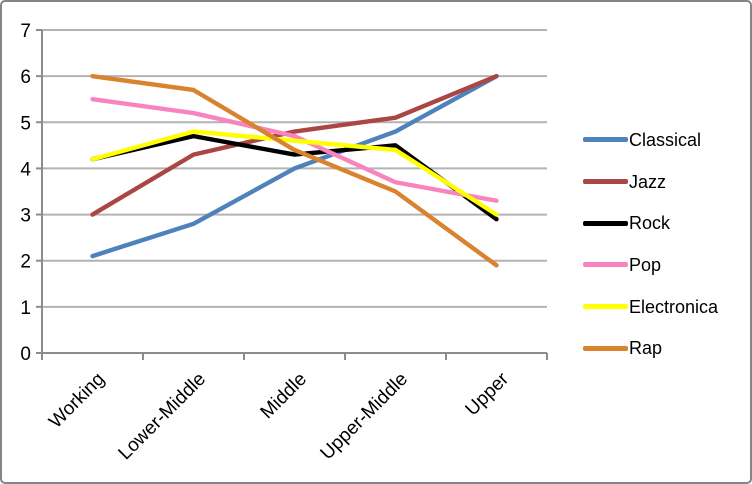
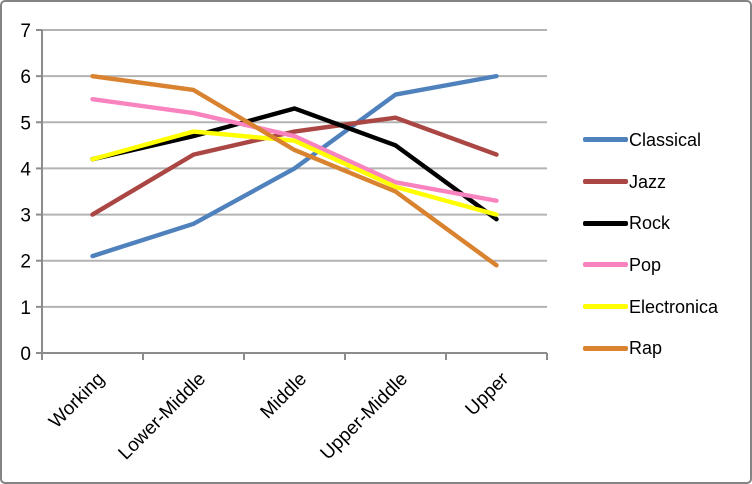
Rock/Middle: 4.3 -> 5.3
Classical/Upper-Middle: 4.8 -> 5.6
Electronica/Upper-Middle: 4.4 -> 3.6
Jazz/Upper: 6.0 -> 4.3
